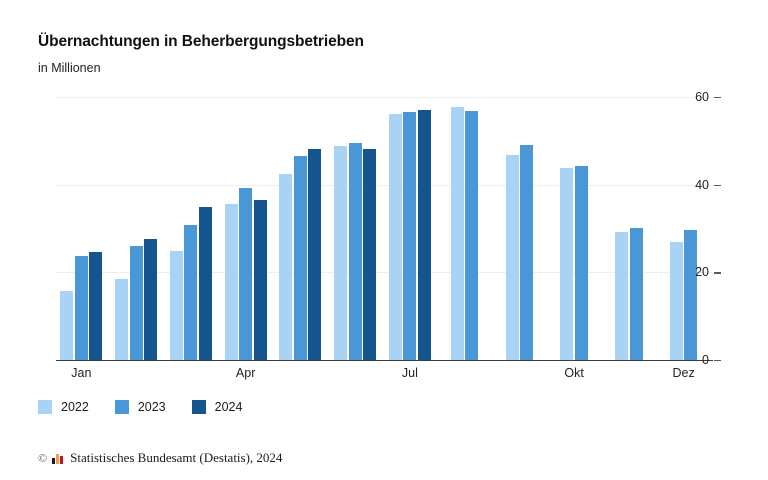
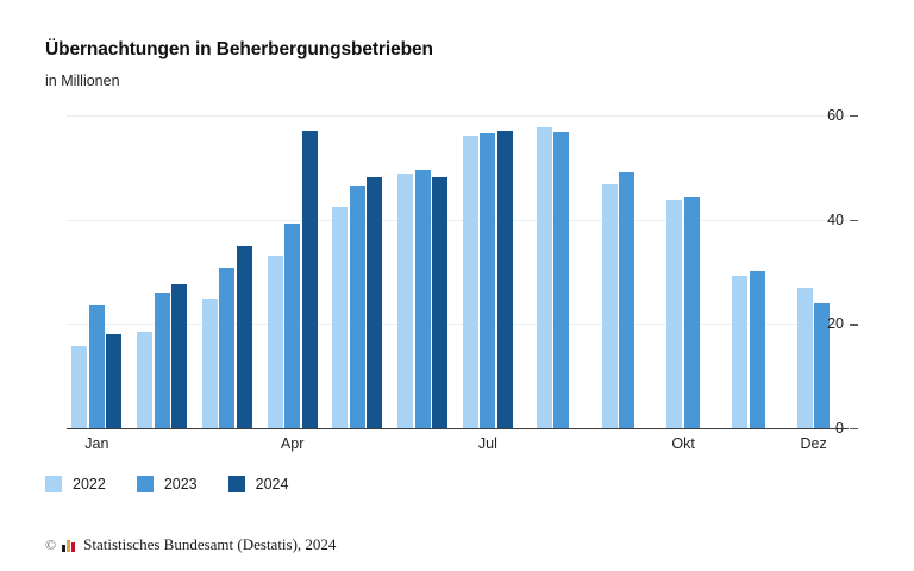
2024/Jan: 25 -> 18
2022/Apr: 36 -> 33
2024/Apr: 36 -> 57
2023/Dez: 30 -> 24
